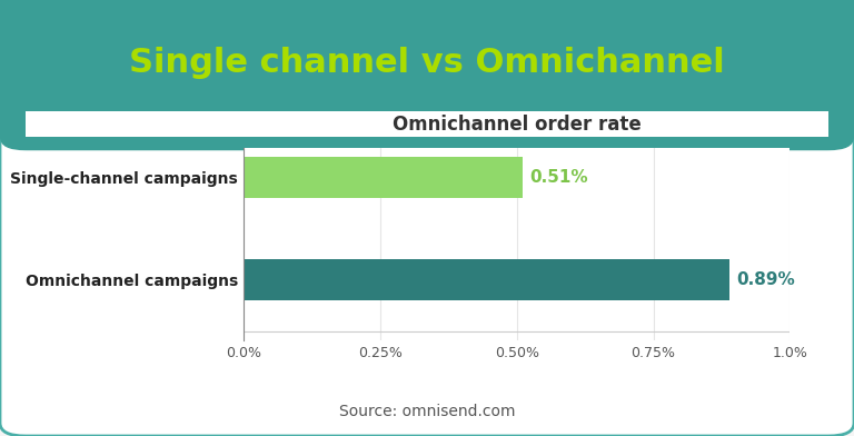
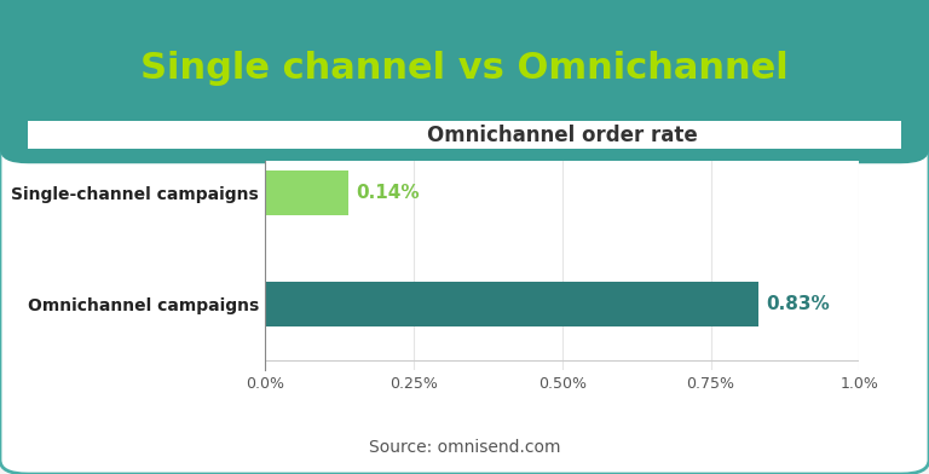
Single-channel campaigns: 0.51% -> 0.14%
Omnichannel campaigns: 0.89% -> 0.83%
